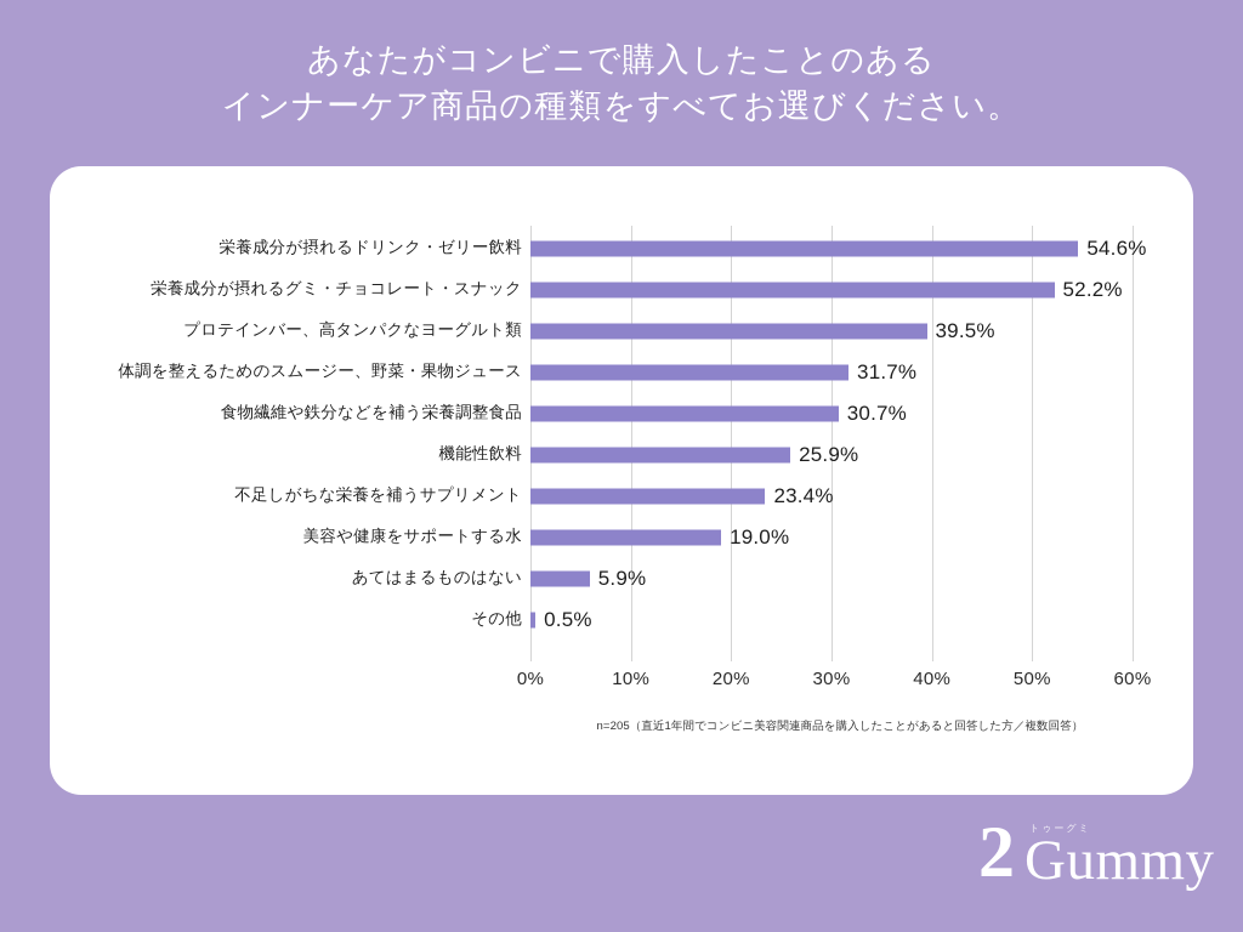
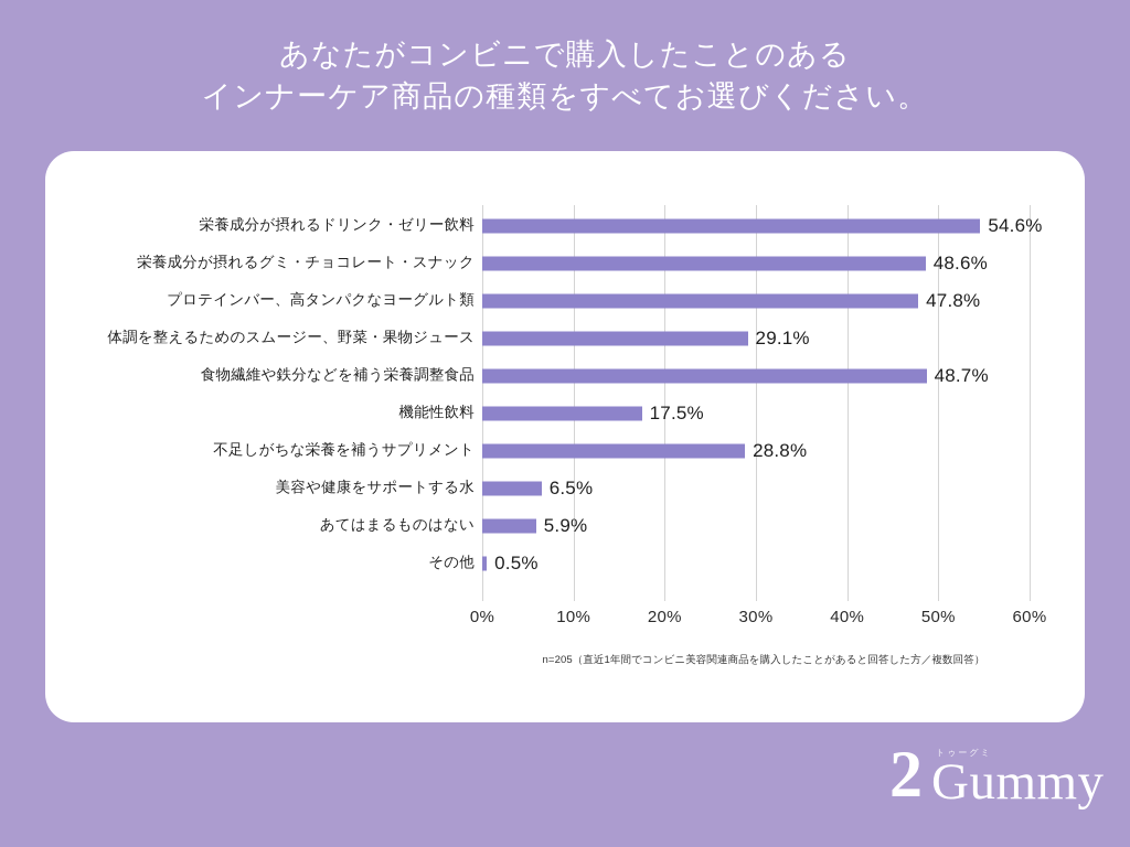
栄養成分が摂れるグミ・チョコレート・スナック: 52.2% -> 48.6%
プロテインバー、高タンパクなヨーグルト類: 39.5% -> 47.8%
体調を整えるためのスムージー、野菜・果物ジュース: 31.7% -> 29.1%
食物繊維や鉄分などを補う栄養調整食品: 30.7% -> 48.7%
機能性飲料: 25.9% -> 17.5%
不足しがちな栄養を補うサプリメント: 23.4% -> 28.8%
美容や健康をサポートする水: 19.0% -> 6.5%
